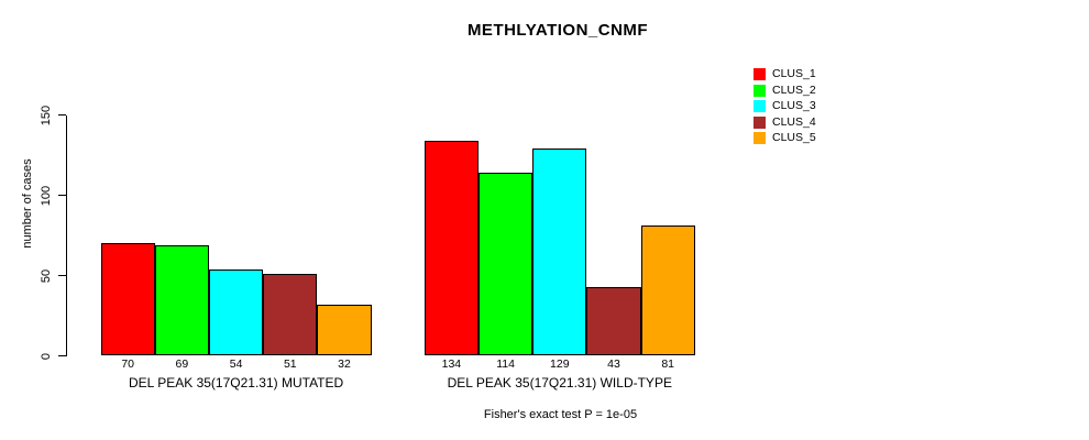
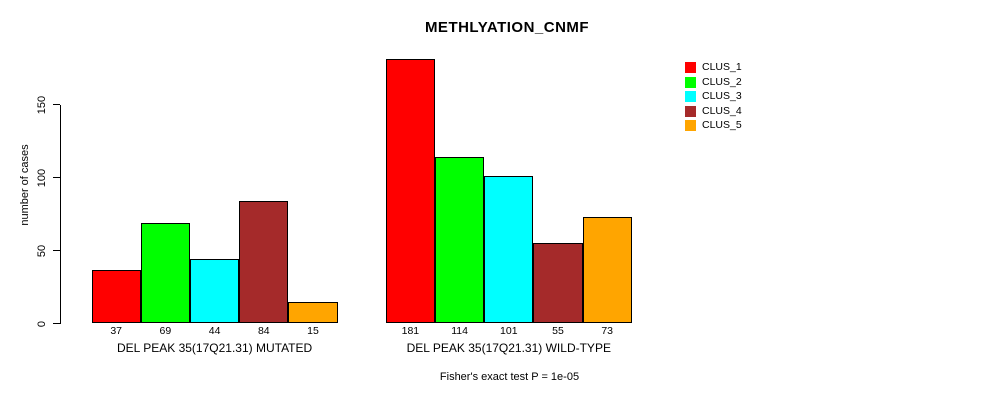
CLUS_1/DEL PEAK 35(17Q21.31) MUTATED: 70 -> 37
CLUS_3/DEL PEAK 35(17Q21.31) MUTATED: 54 -> 44
CLUS_4/DEL PEAK 35(17Q21.31) MUTATED: 51 -> 84
CLUS_5/DEL PEAK 35(17Q21.31) MUTATED: 32 -> 15
CLUS_1/DEL PEAK 35(17Q21.31) WILD-TYPE: 134 -> 181
CLUS_3/DEL PEAK 35(17Q21.31) WILD-TYPE: 129 -> 101
CLUS_4/DEL PEAK 35(17Q21.31) WILD-TYPE: 43 -> 55
CLUS_5/DEL PEAK 35(17Q21.31) WILD-TYPE: 81 -> 73
